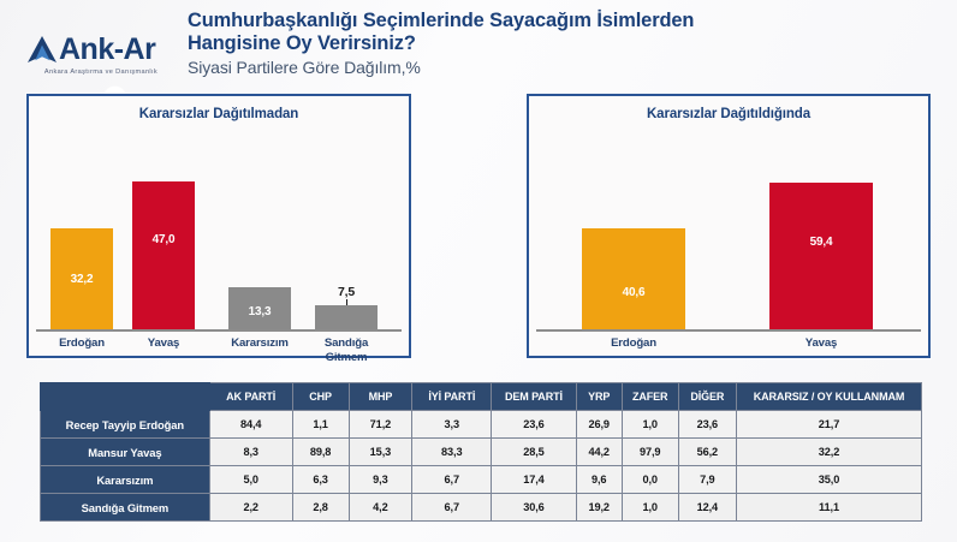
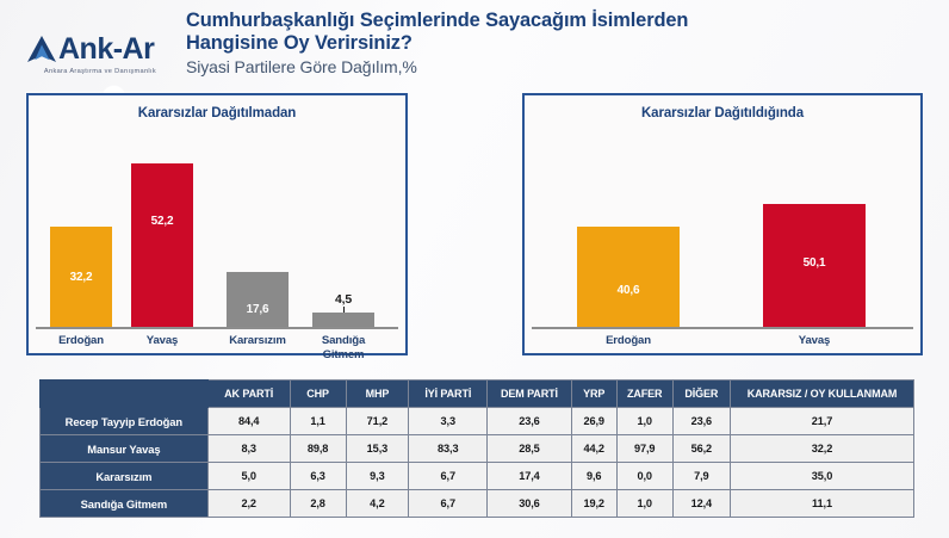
Kararsızlar Dağıtılmadan/Yavaş: 47,0 -> 52,2
Kararsızlar Dağıtılmadan/Kararsızım: 13,3 -> 17,6
Kararsızlar Dağıtılmadan/Sandığa Gitmem: 7,5 -> 4,5
Kararsızlar Dağıtıldığında/Yavaş: 59,4 -> 50,1
